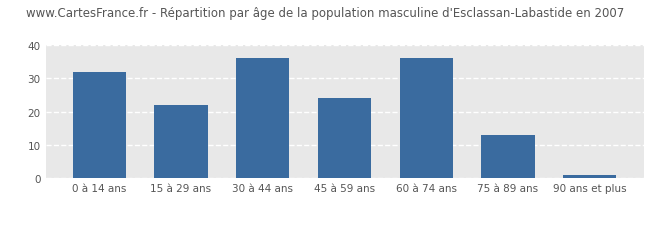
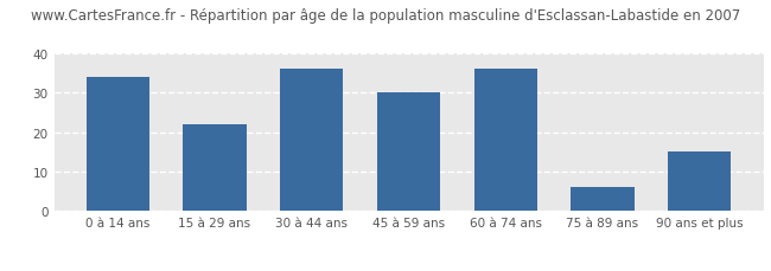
0 à 14 ans: 32 -> 34
45 à 59 ans: 24 -> 30
75 à 89 ans: 13 -> 6
90 ans et plus: 1 -> 15
